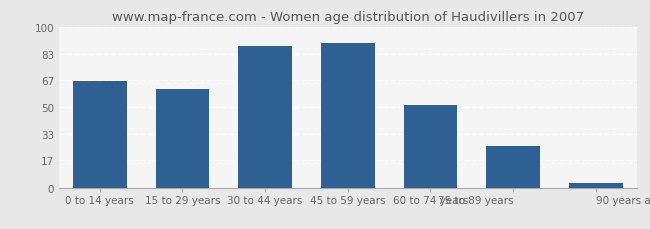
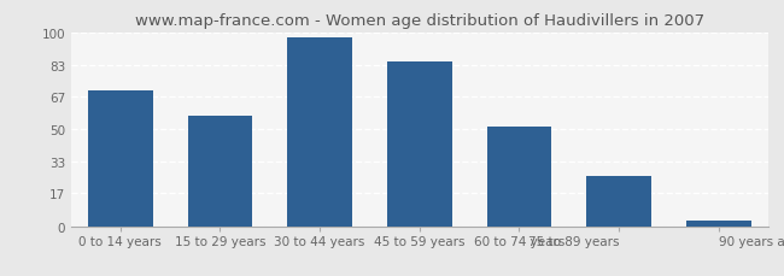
0 to 14 years: 66 -> 70
15 to 29 years: 61 -> 57
30 to 44 years: 88 -> 97
45 to 59 years: 90 -> 85
